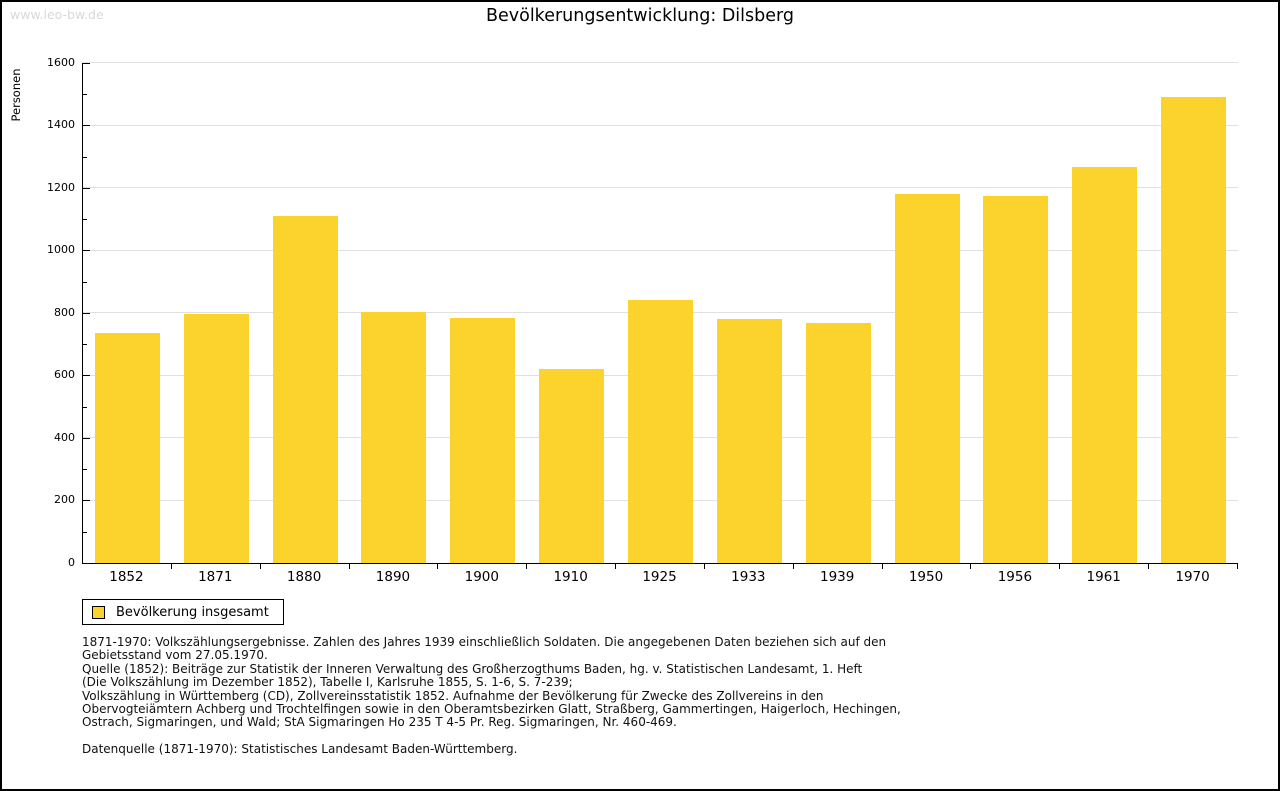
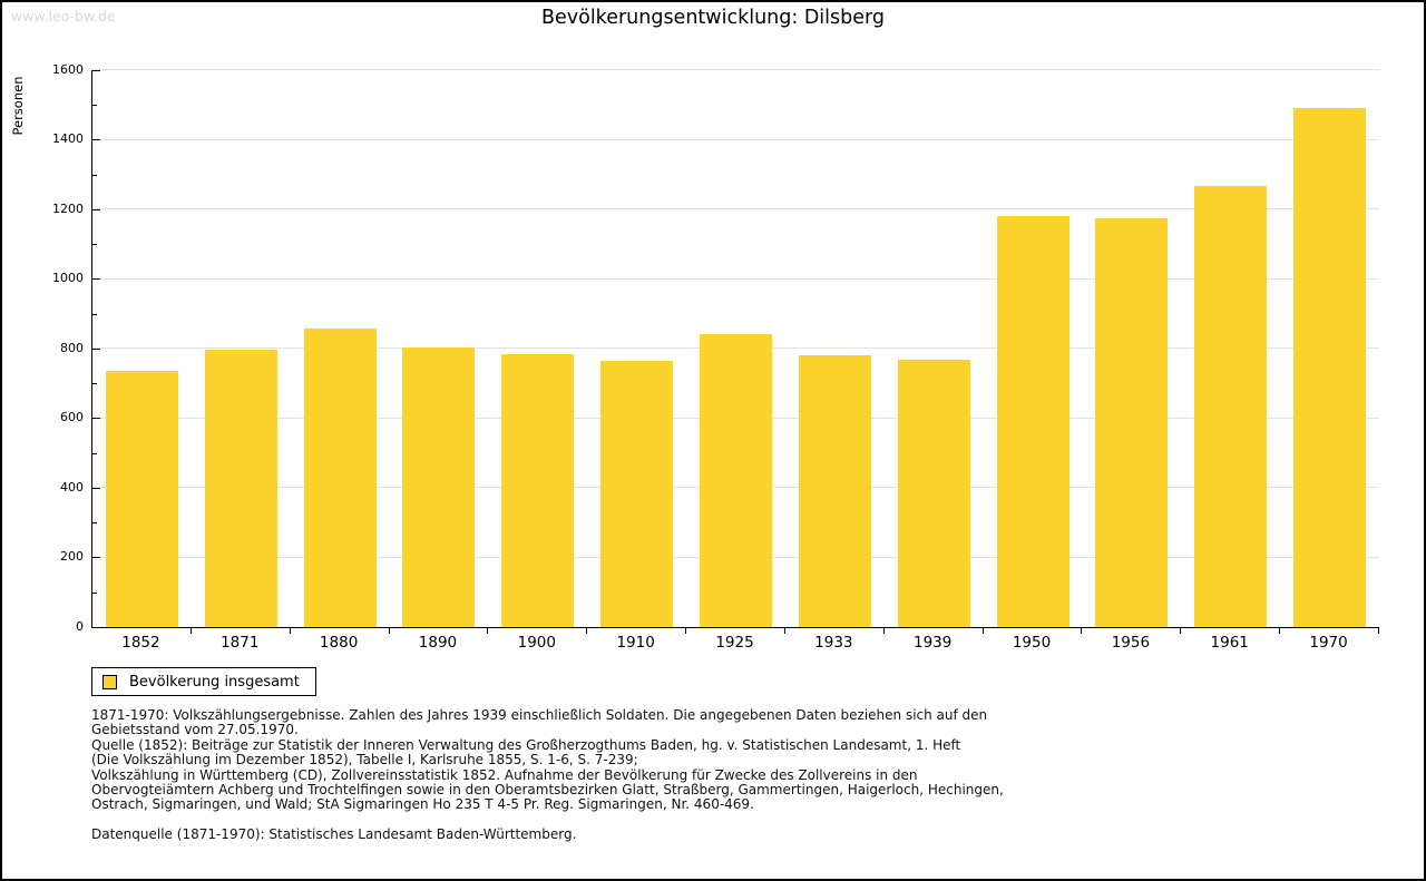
1880: 1110 -> 860
1910: 620 -> 770
